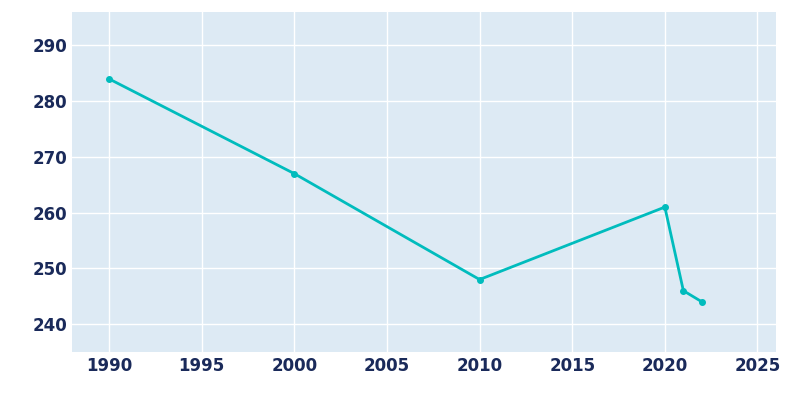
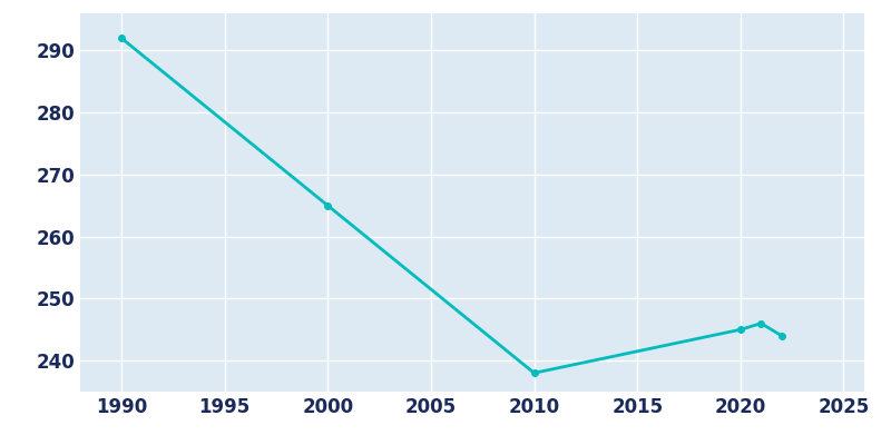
1990: 284 -> 292
2000: 267 -> 265
2010: 248 -> 238
2020: 261 -> 245
